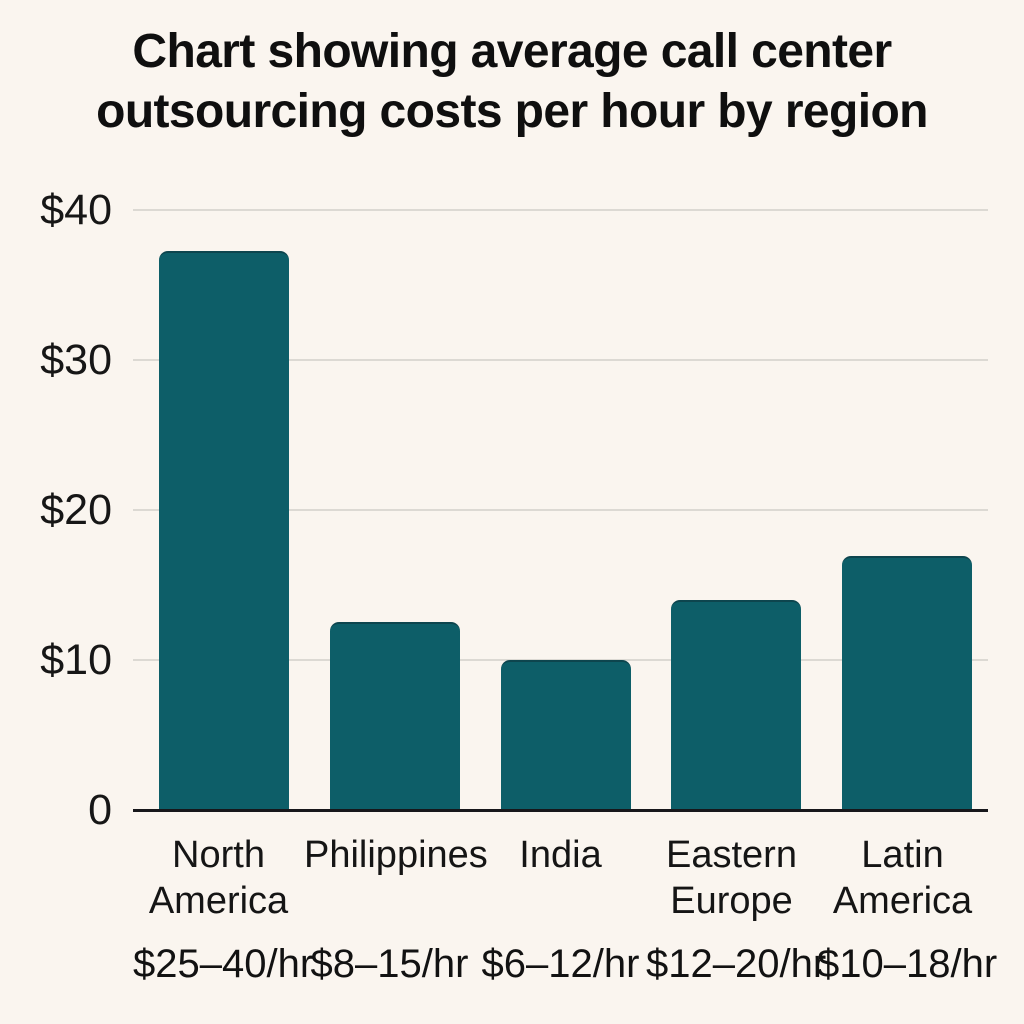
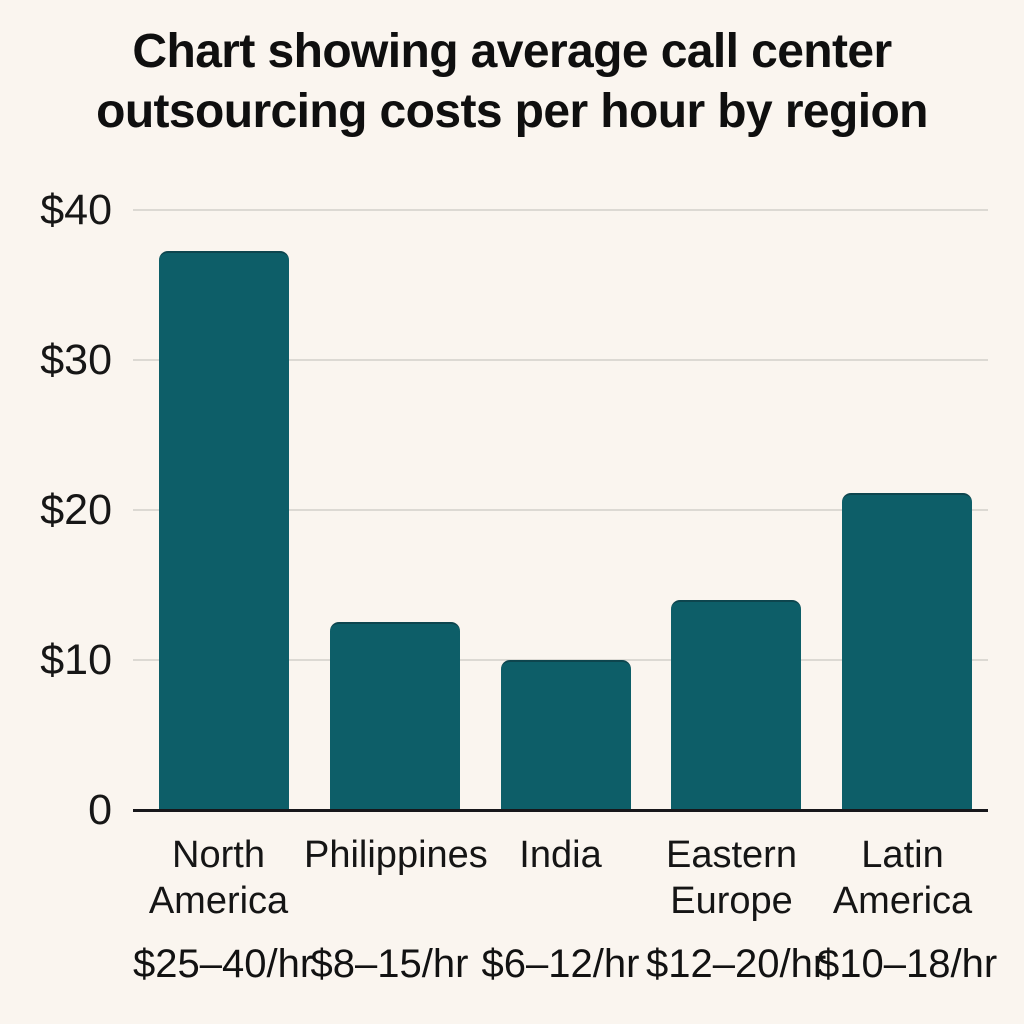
Latin America: $16.9 -> $21.1
